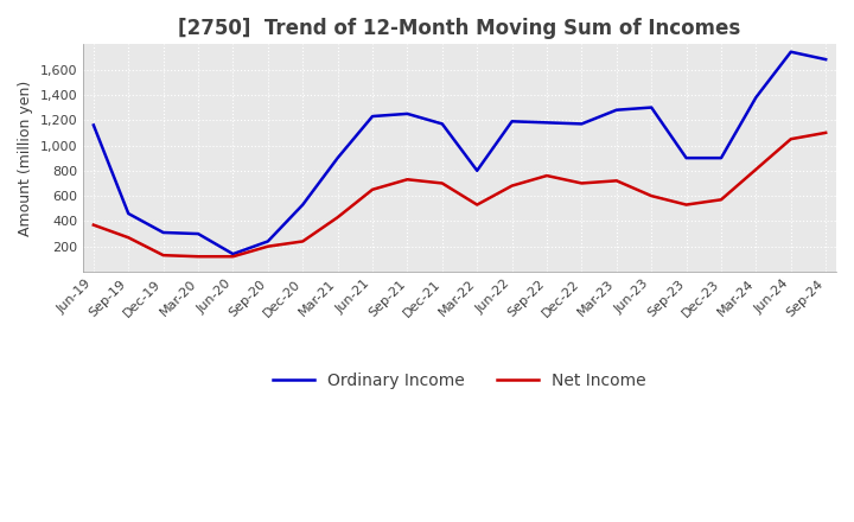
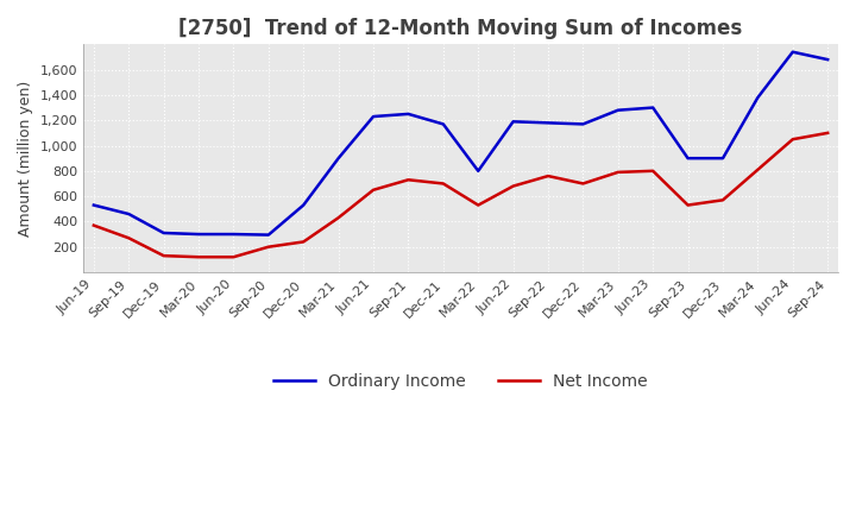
Ordinary Income/Jun-19: 1,160 -> 530
Ordinary Income/Jun-20: 140 -> 300
Ordinary Income/Sep-20: 240 -> 300
Net Income/Mar-23: 720 -> 790
Net Income/Jun-23: 600 -> 800
